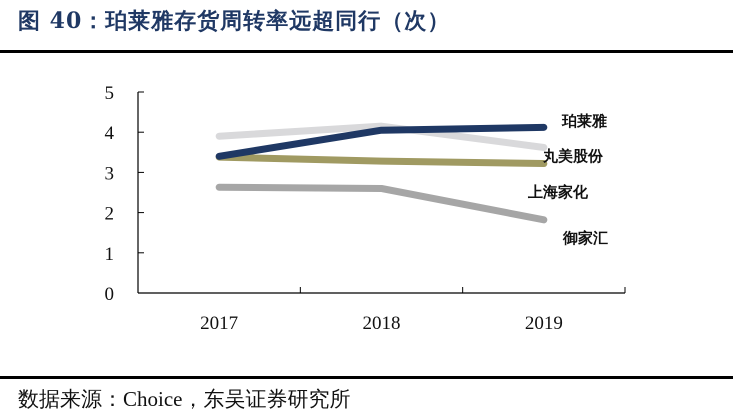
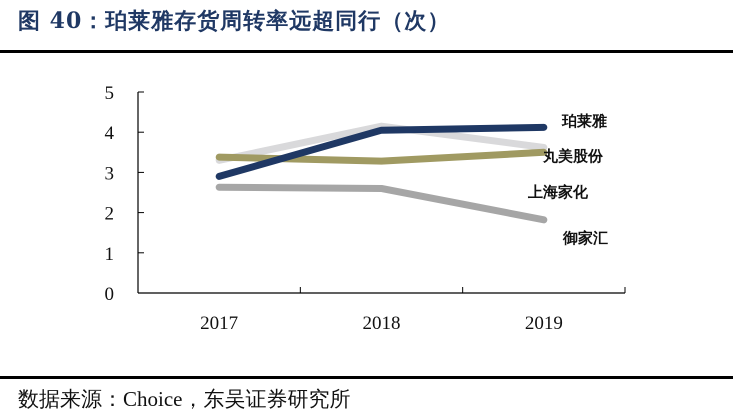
珀莱雅/2017: 3.4 -> 2.9
丸美股份/2017: 3.9 -> 3.3
上海家化/2019: 3.2 -> 3.5
